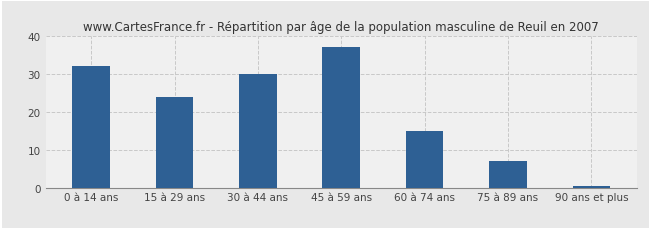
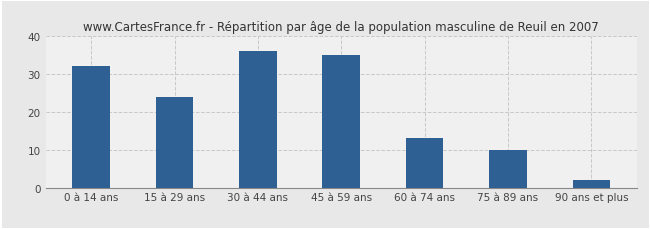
30 à 44 ans: 30.0 -> 36.0
45 à 59 ans: 37.0 -> 35.0
60 à 74 ans: 15.0 -> 13.0
75 à 89 ans: 7.0 -> 10.0
90 ans et plus: 0.4 -> 2.0
